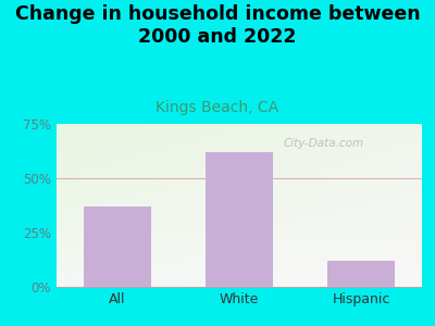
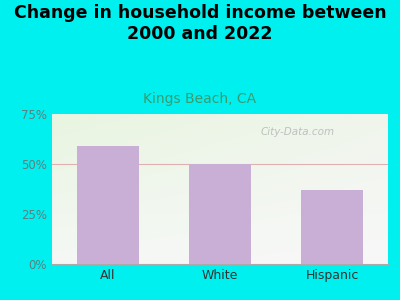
All: 37% -> 59%
White: 62% -> 50%
Hispanic: 12% -> 37%
